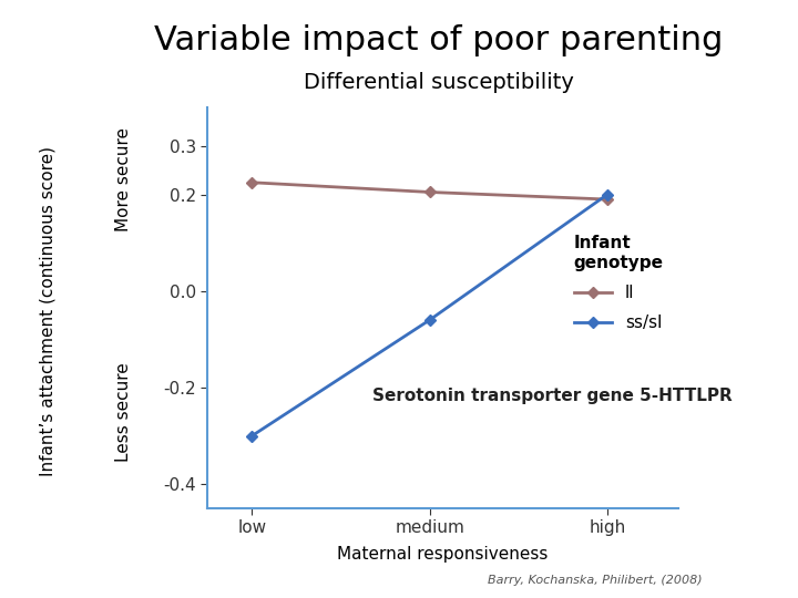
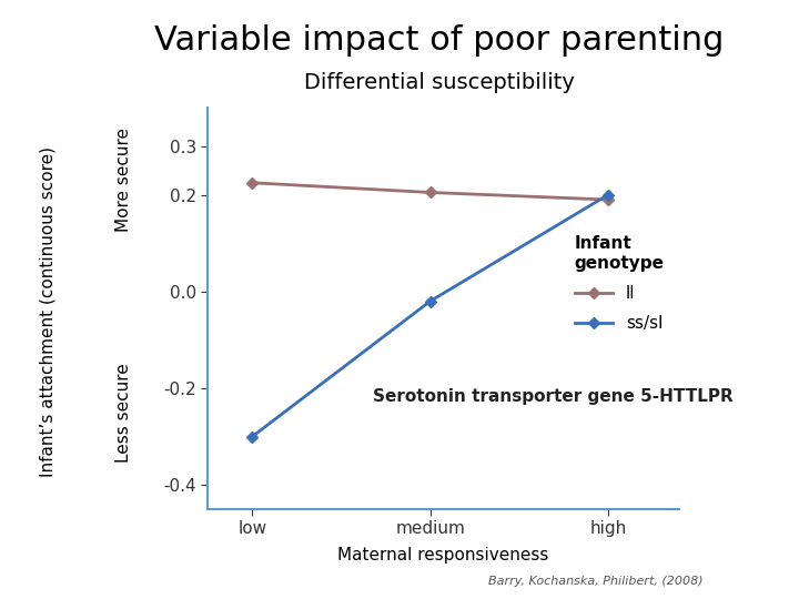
ss/sl/medium: -0.06 -> -0.02
